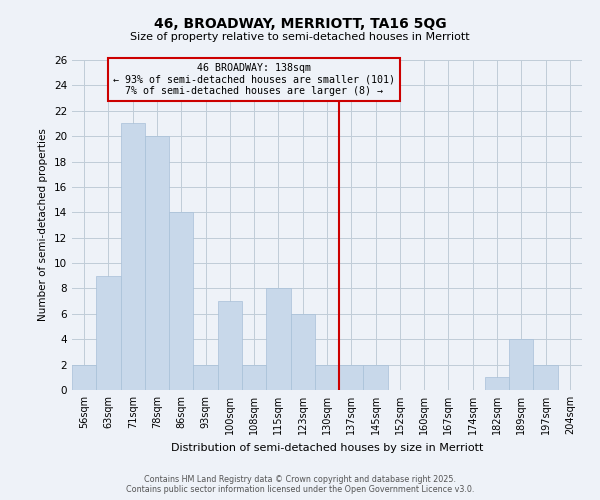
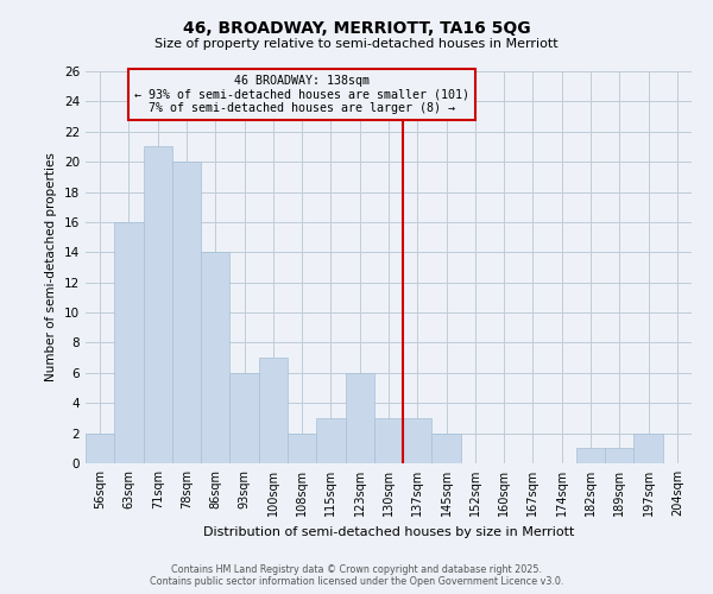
63sqm: 9 -> 16
93sqm: 2 -> 6
115sqm: 8 -> 3
130sqm: 2 -> 3
137sqm: 2 -> 3
189sqm: 4 -> 1
